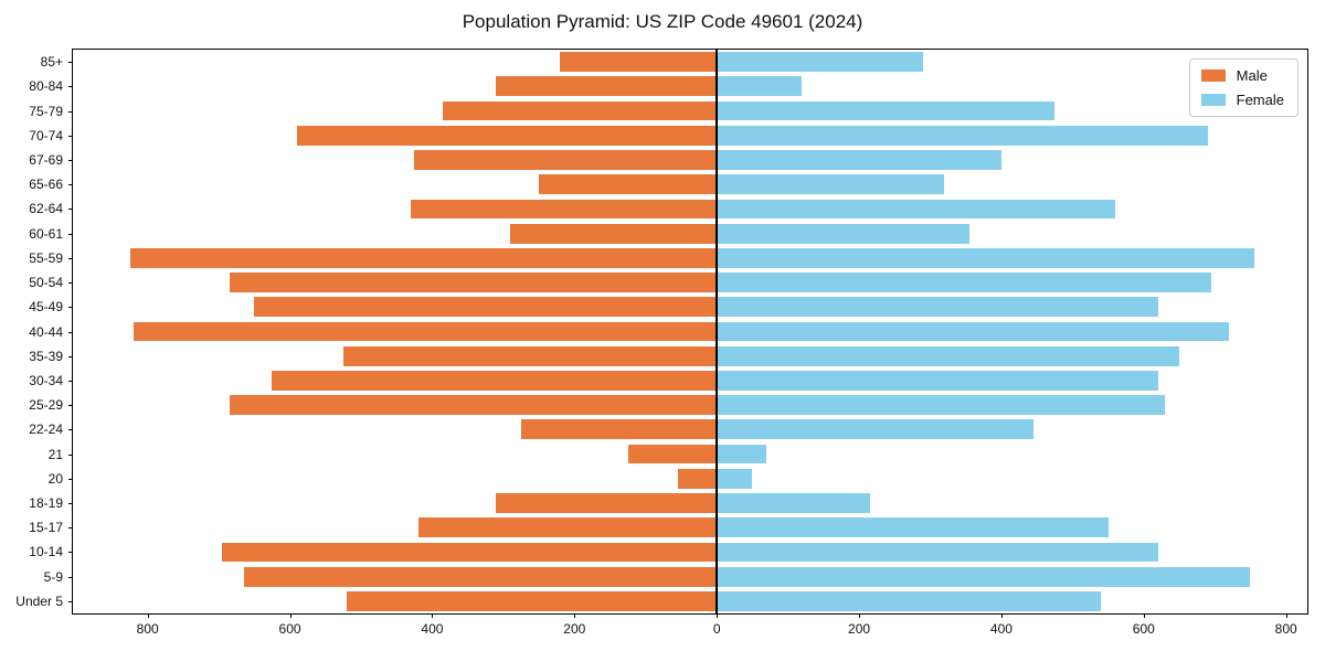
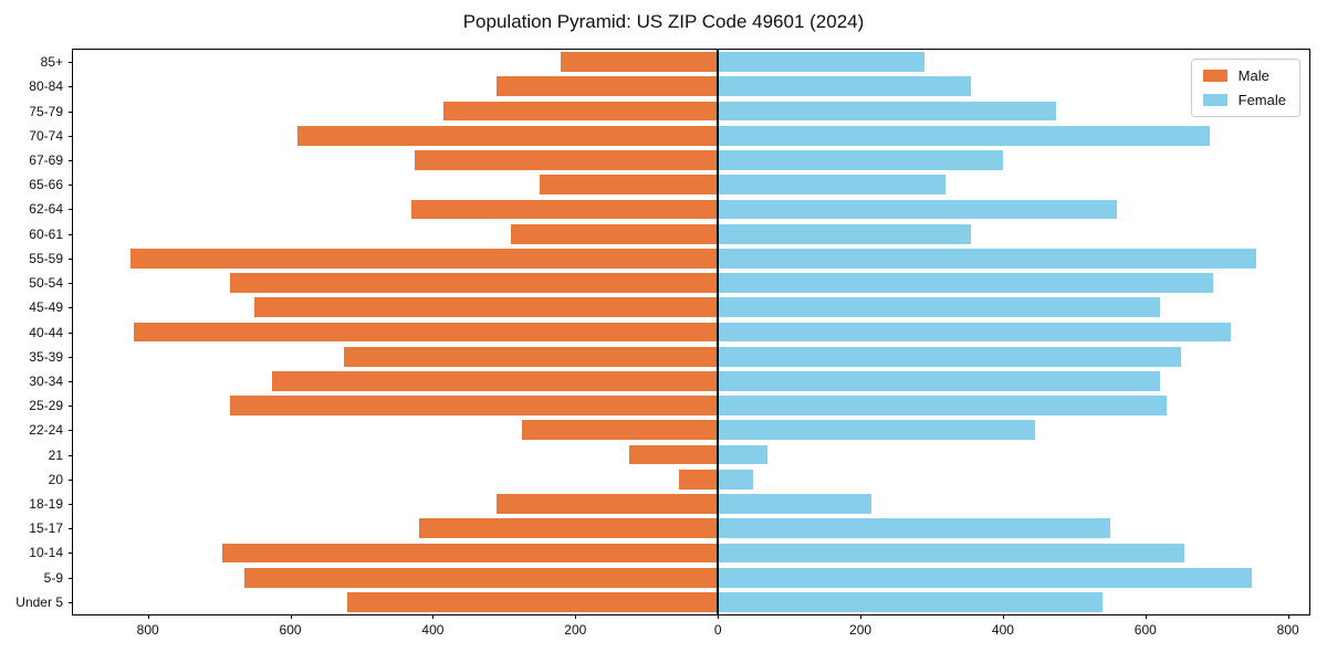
Female/80-84: 120 -> 360
Female/10-14: 620 -> 660
